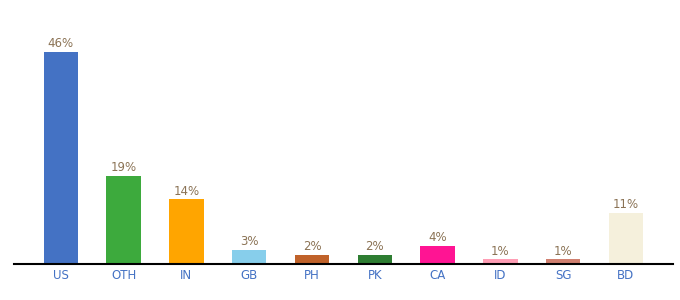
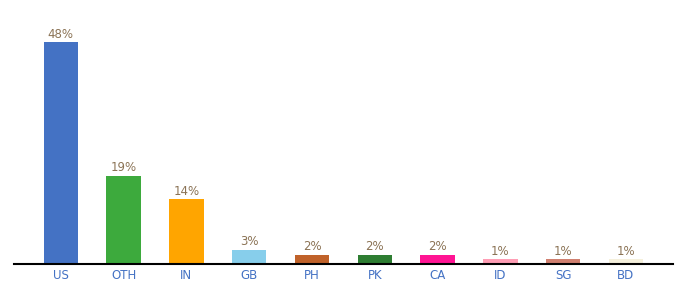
US: 46% -> 48%
CA: 4% -> 2%
BD: 11% -> 1%
